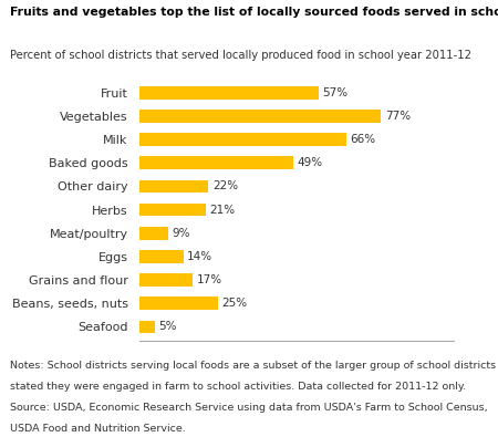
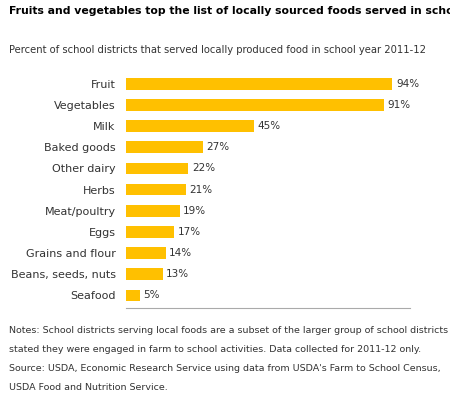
Fruit: 57% -> 94%
Vegetables: 77% -> 91%
Milk: 66% -> 45%
Baked goods: 49% -> 27%
Meat/poultry: 9% -> 19%
Eggs: 14% -> 17%
Grains and flour: 17% -> 14%
Beans, seeds, nuts: 25% -> 13%
